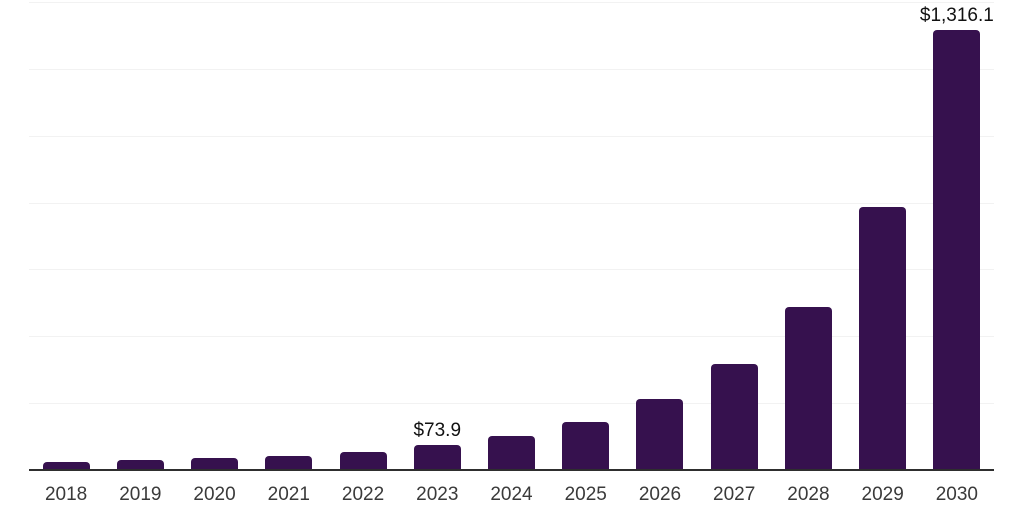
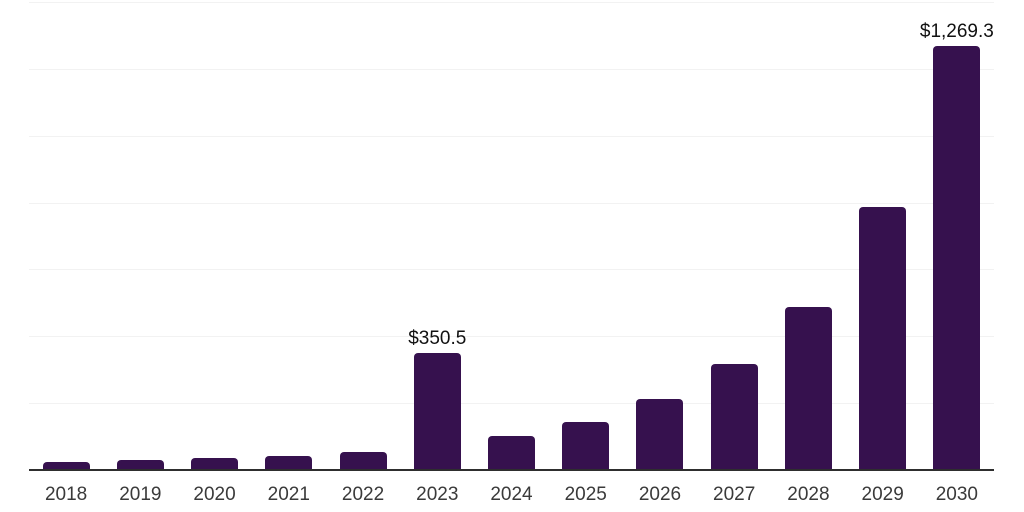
2023: $73.9 -> $350.5
2030: $1,316.1 -> $1,269.3
